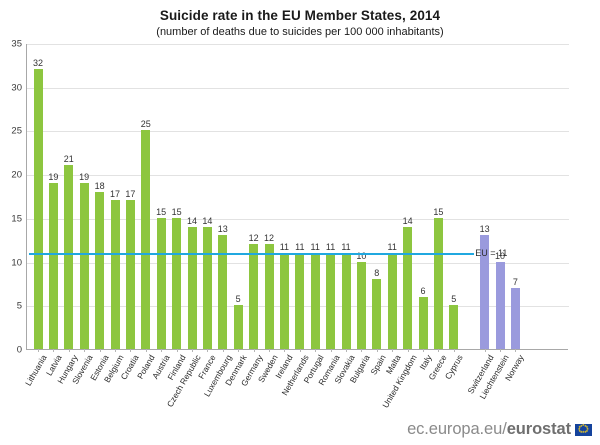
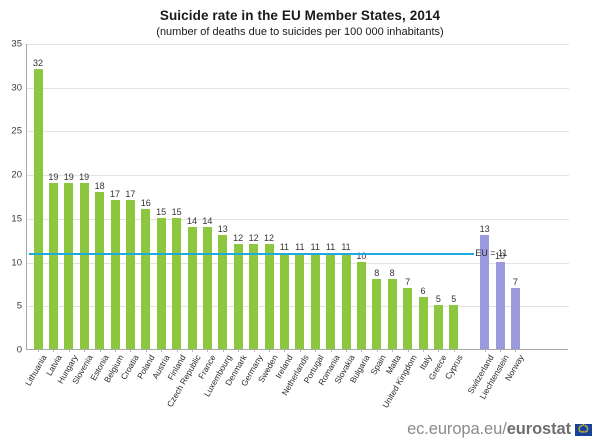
Hungary: 21 -> 19
Poland: 25 -> 16
Denmark: 5 -> 12
Malta: 11 -> 8
United Kingdom: 14 -> 7
Greece: 15 -> 5
